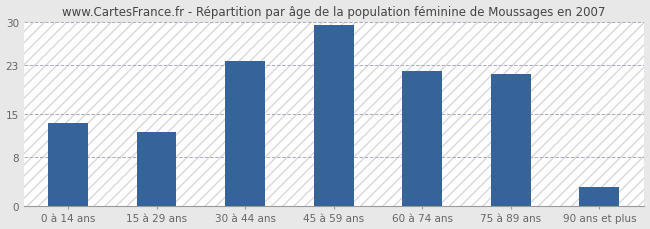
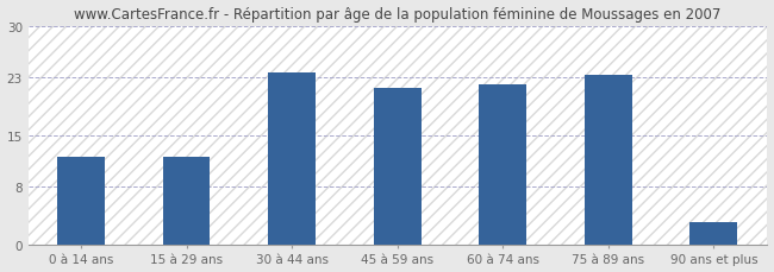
0 à 14 ans: 13.5 -> 12.0
45 à 59 ans: 29.5 -> 21.4
75 à 89 ans: 21.5 -> 23.2
